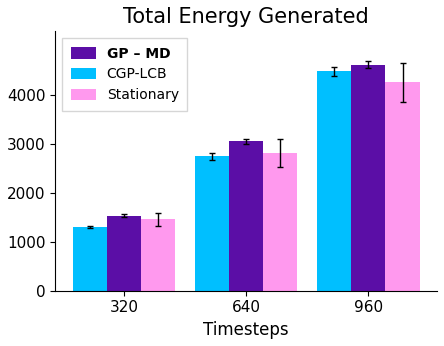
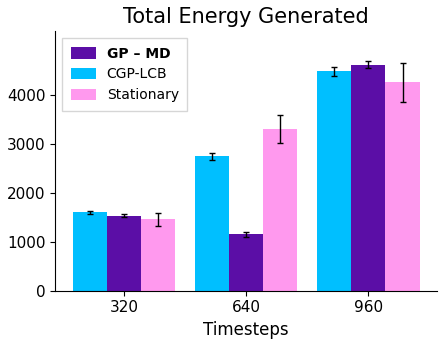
CGP-LCB/320: 1300 -> 1600
GP – MD/640: 3050 -> 1150
Stationary/640: 2820 -> 3300
